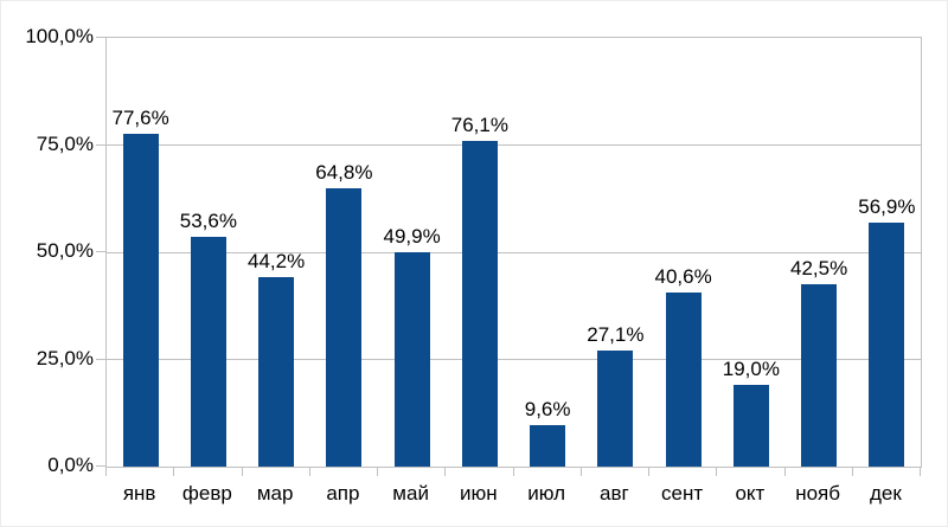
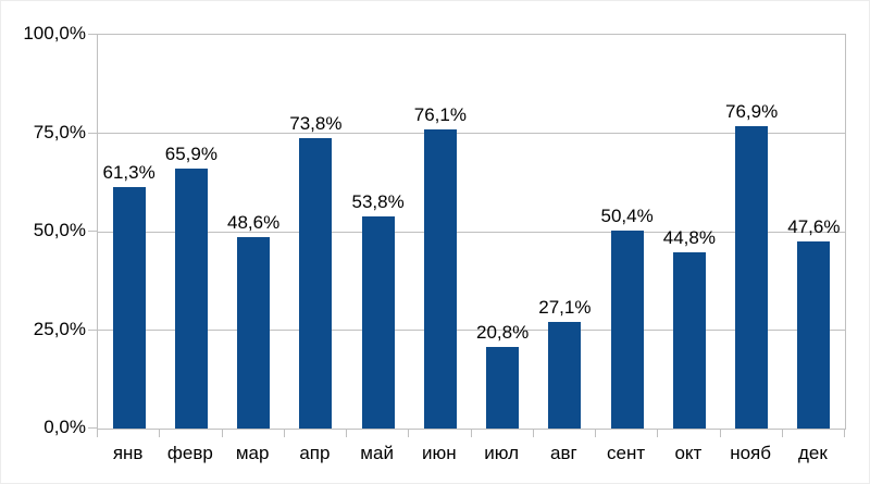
янв: 77,6% -> 61,3%
февр: 53,6% -> 65,9%
мар: 44,2% -> 48,6%
апр: 64,8% -> 73,8%
май: 49,9% -> 53,8%
июл: 9,6% -> 20,8%
сент: 40,6% -> 50,4%
окт: 19,0% -> 44,8%
нояб: 42,5% -> 76,9%
дек: 56,9% -> 47,6%
